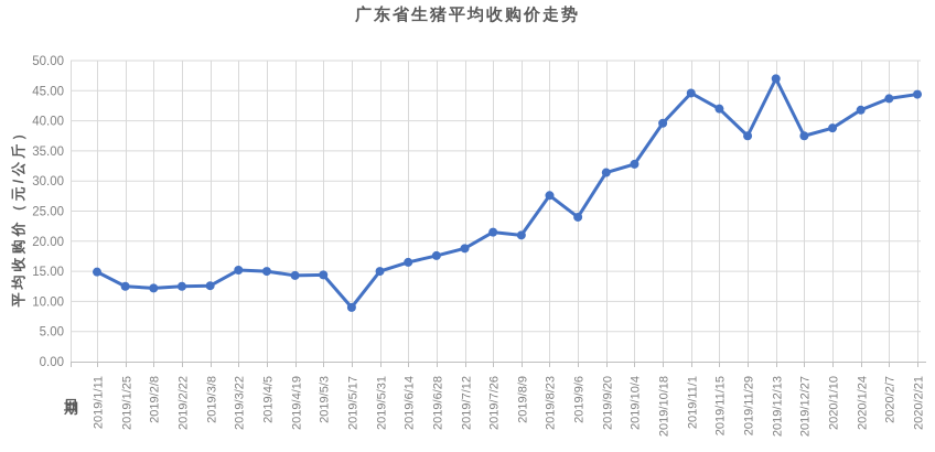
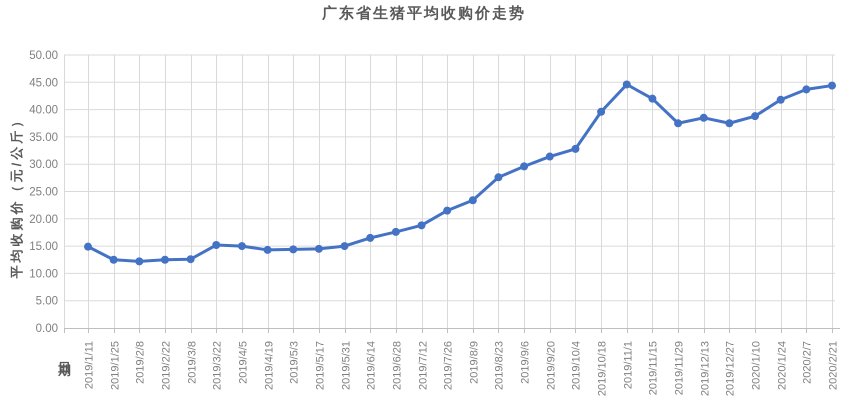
2019/5/17: 9 -> 14
2019/8/9: 21 -> 23
2019/9/6: 24 -> 30
2019/12/13: 47 -> 38
